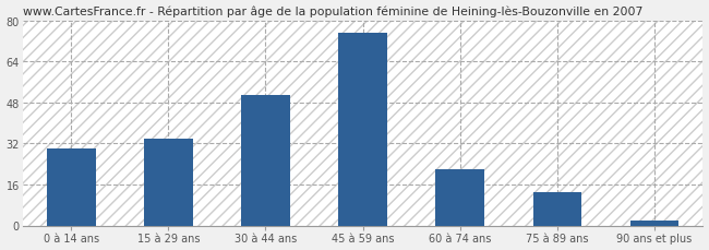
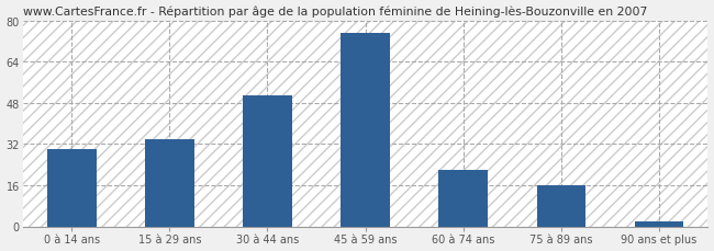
75 à 89 ans: 13 -> 16
